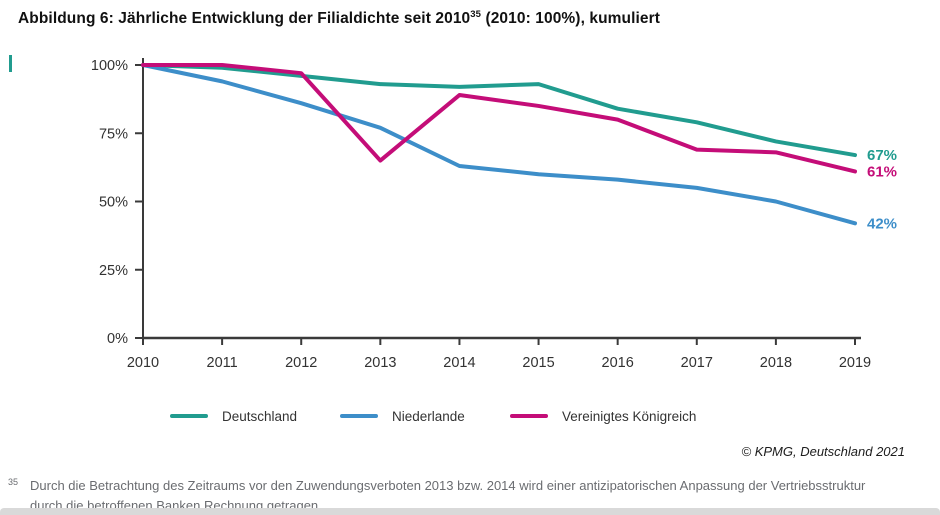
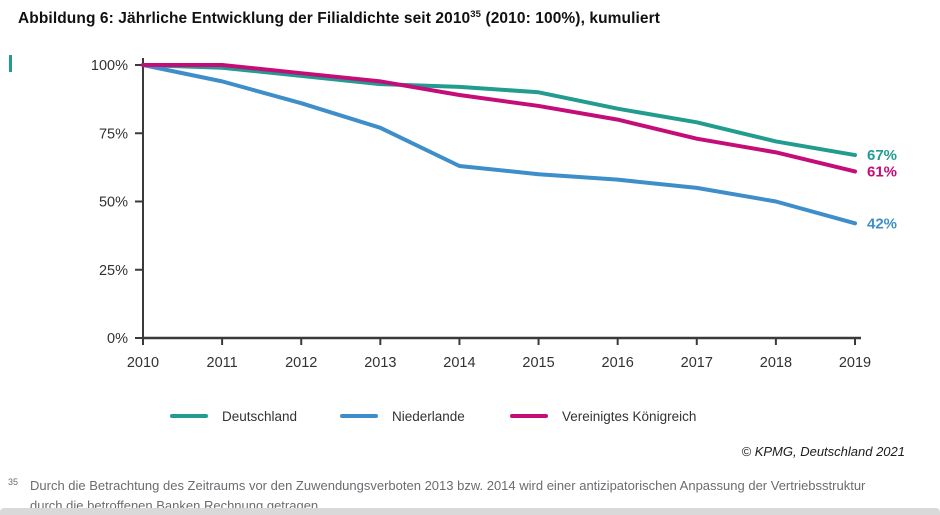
Vereinigtes Königreich/2013: 65% -> 94%
Deutschland/2015: 93% -> 90%
Vereinigtes Königreich/2017: 69% -> 73%
